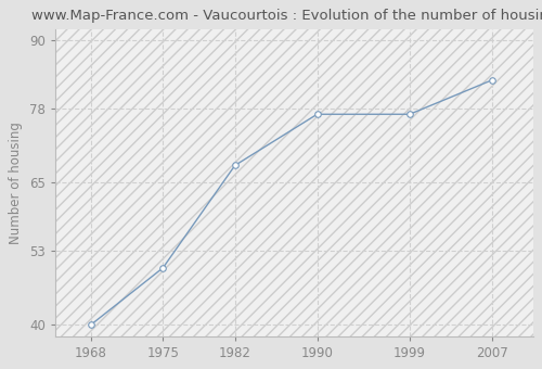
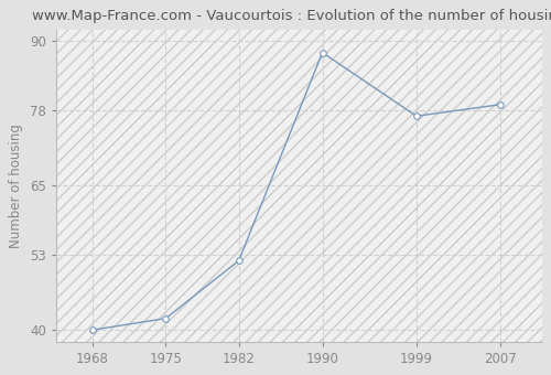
1975: 50 -> 42
1982: 68 -> 52
1990: 77 -> 88
2007: 83 -> 79
